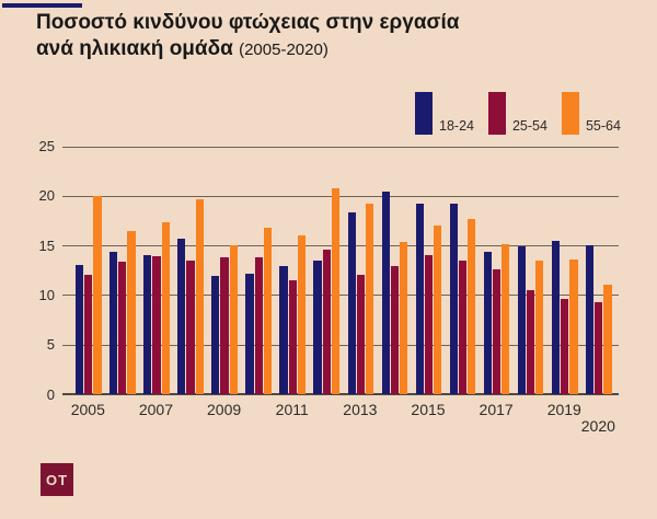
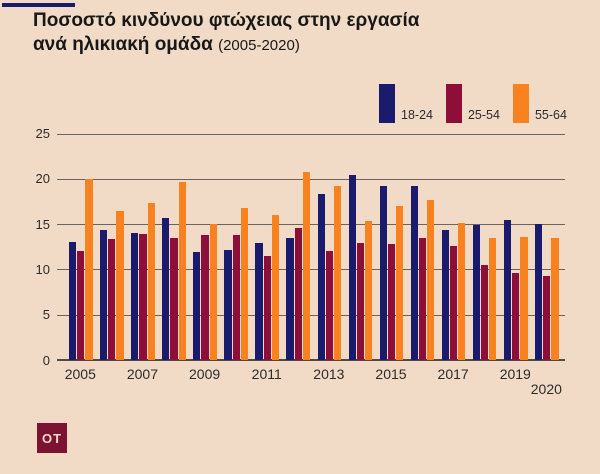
25-54/2015: 14 -> 13
55-64/2020: 11 -> 14
